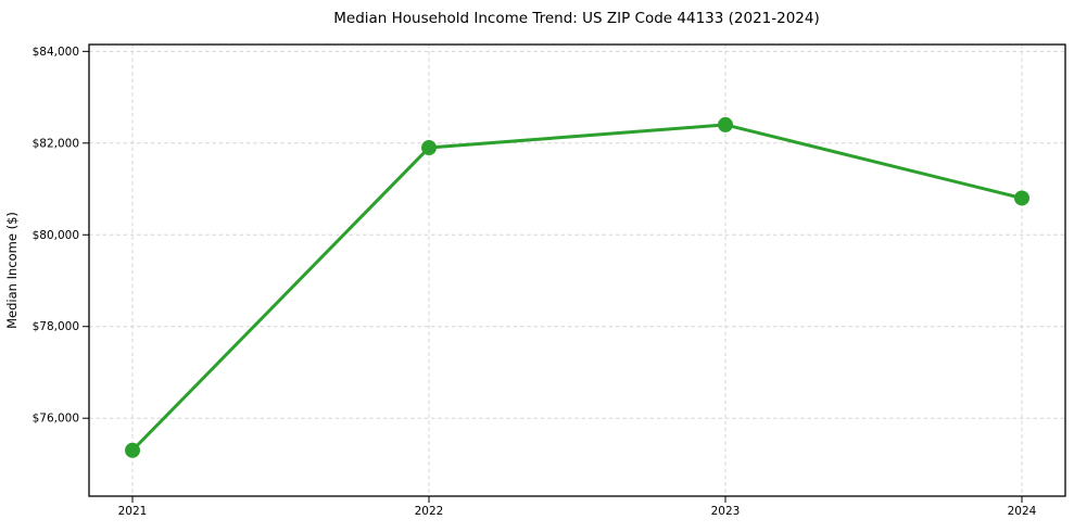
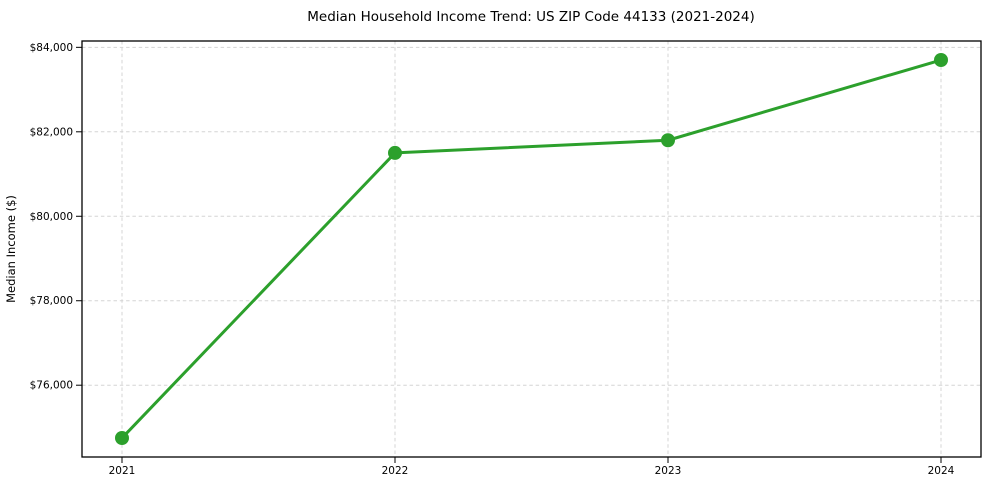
2021: $75300 -> $74800
2022: $81900 -> $81500
2023: $82400 -> $81800
2024: $80800 -> $83700
